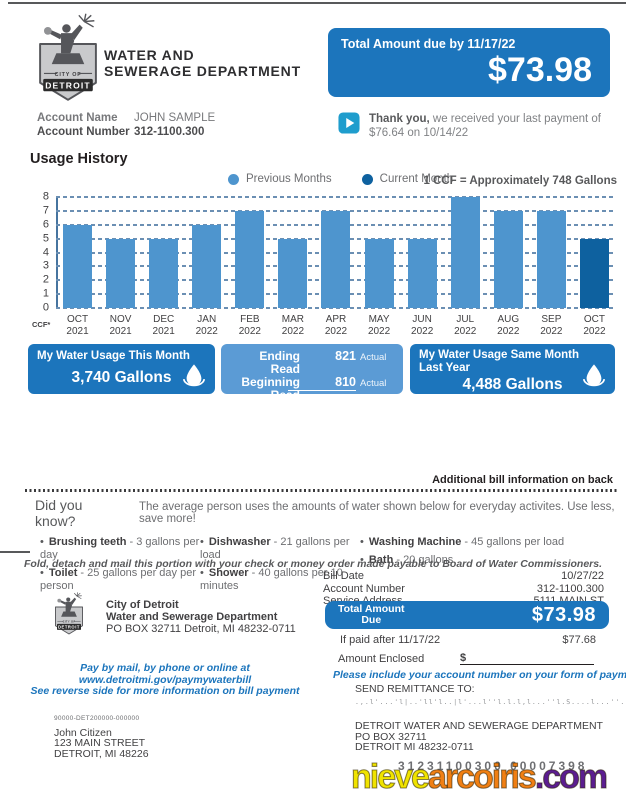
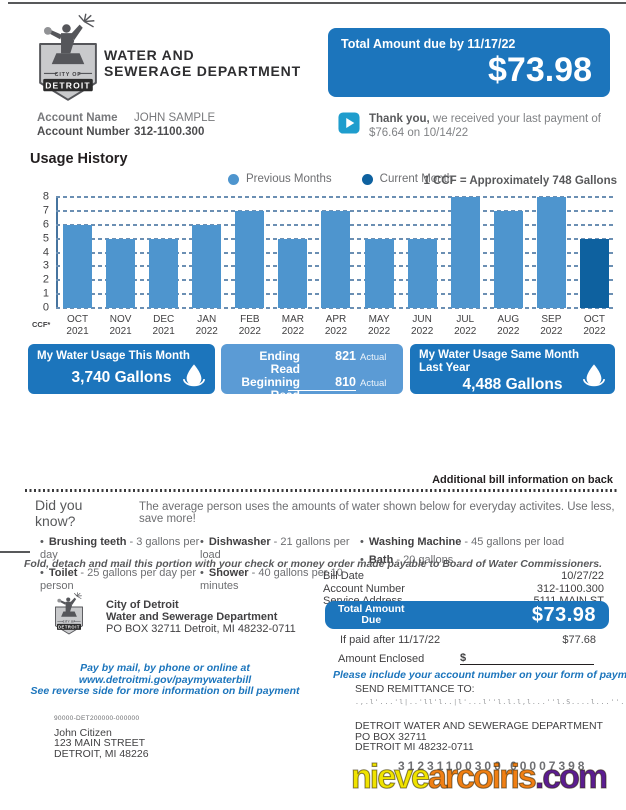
SEP 2022: 7 -> 8
